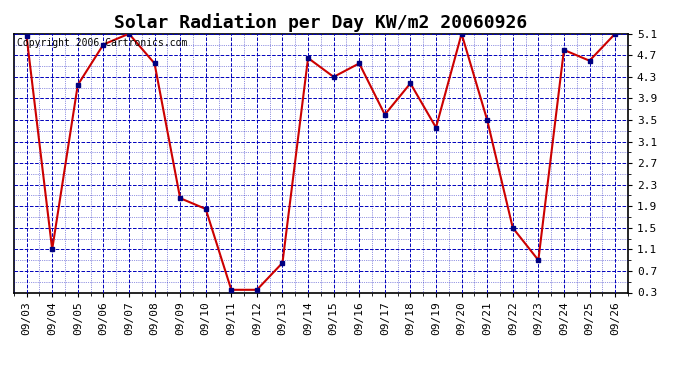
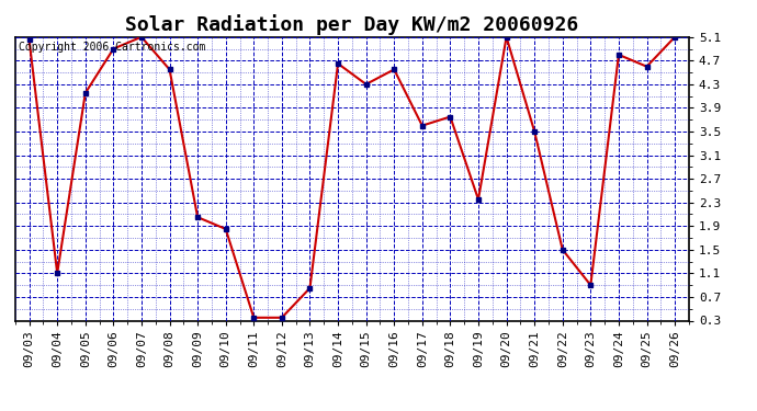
09/18: 4.18 -> 3.75
09/19: 3.36 -> 2.35
